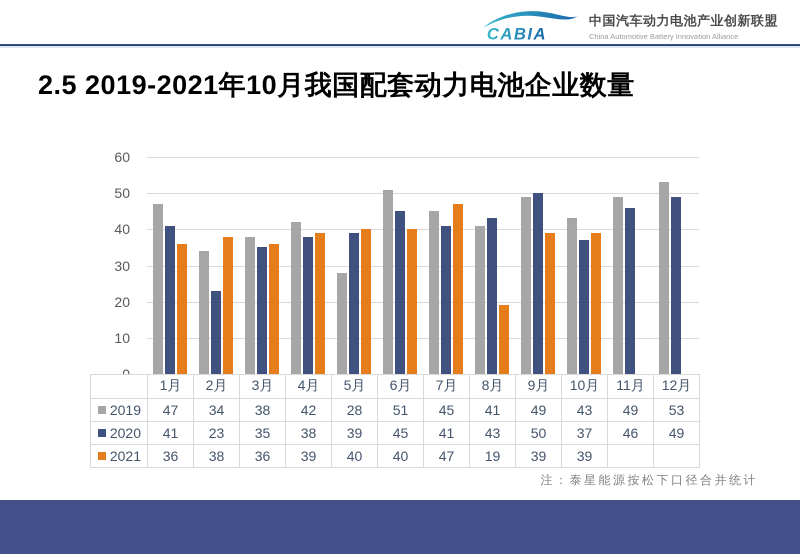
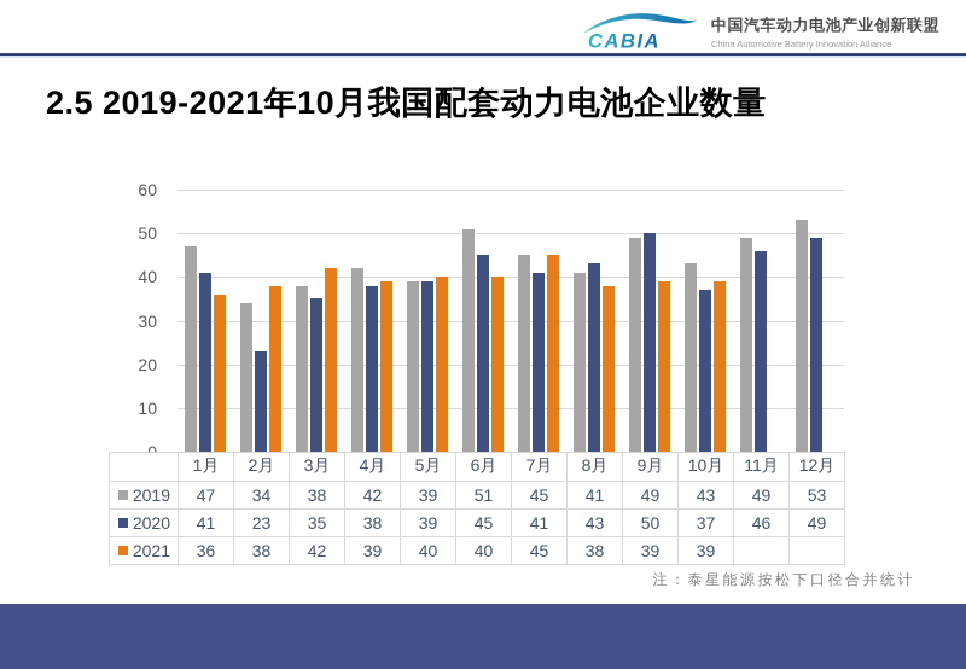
2021/3月: 36 -> 42
2019/5月: 28 -> 39
2021/7月: 47 -> 45
2021/8月: 19 -> 38
